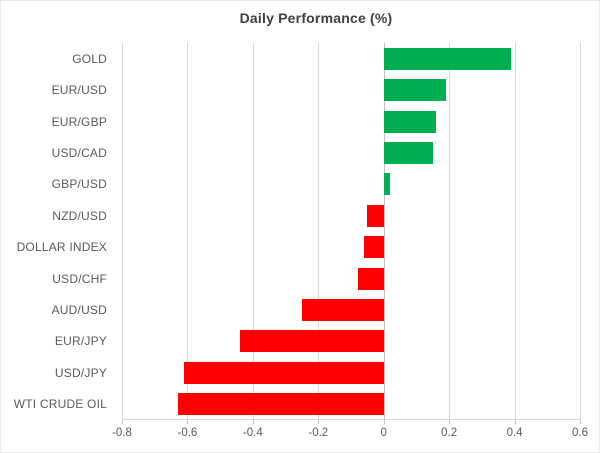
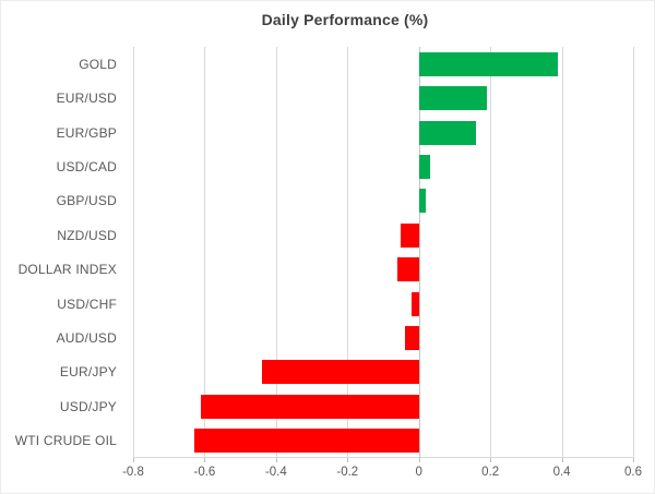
USD/CAD: 0.15 -> 0.03
USD/CHF: -0.08 -> -0.02
AUD/USD: -0.25 -> -0.04
